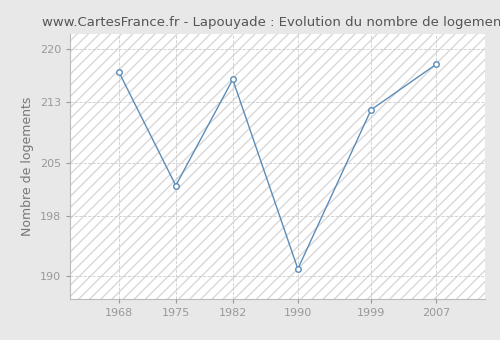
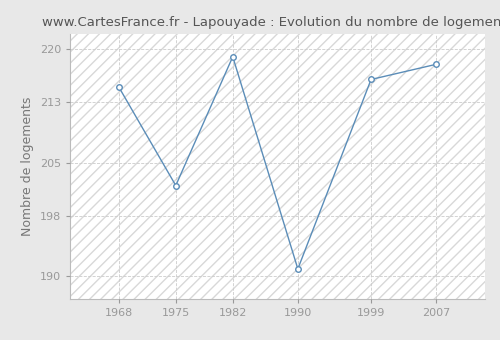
1968: 217 -> 215
1982: 216 -> 219
1999: 212 -> 216
